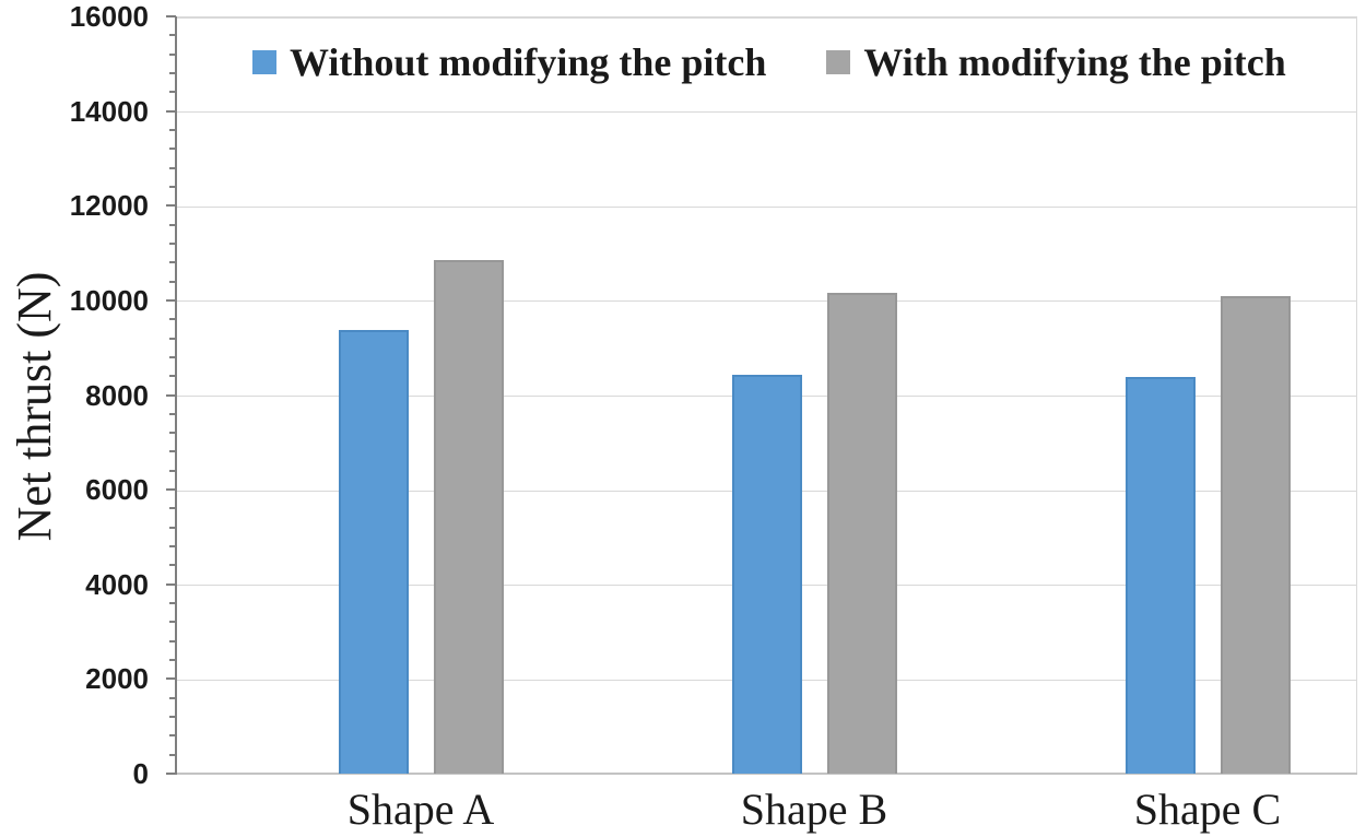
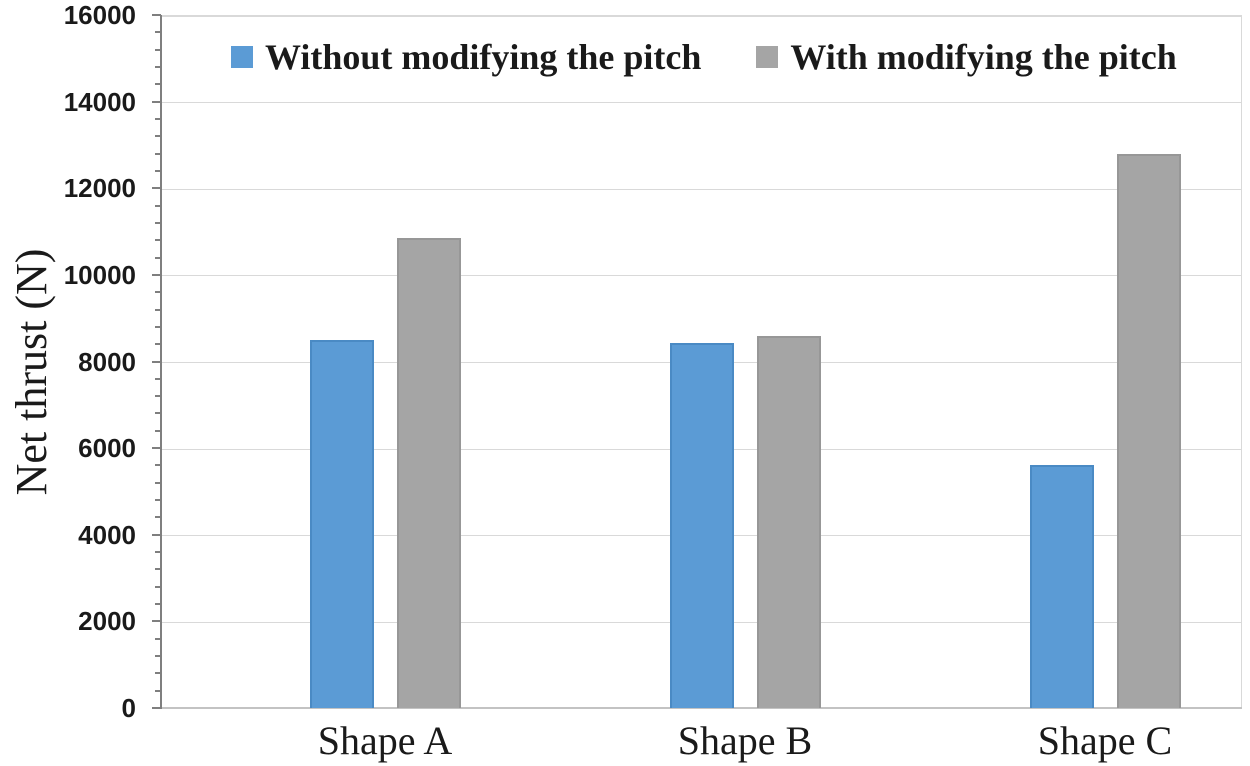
Without modifying the pitch/Shape A: 9400 -> 8500
With modifying the pitch/Shape B: 10200 -> 8600
Without modifying the pitch/Shape C: 8400 -> 5600
With modifying the pitch/Shape C: 10100 -> 12800
